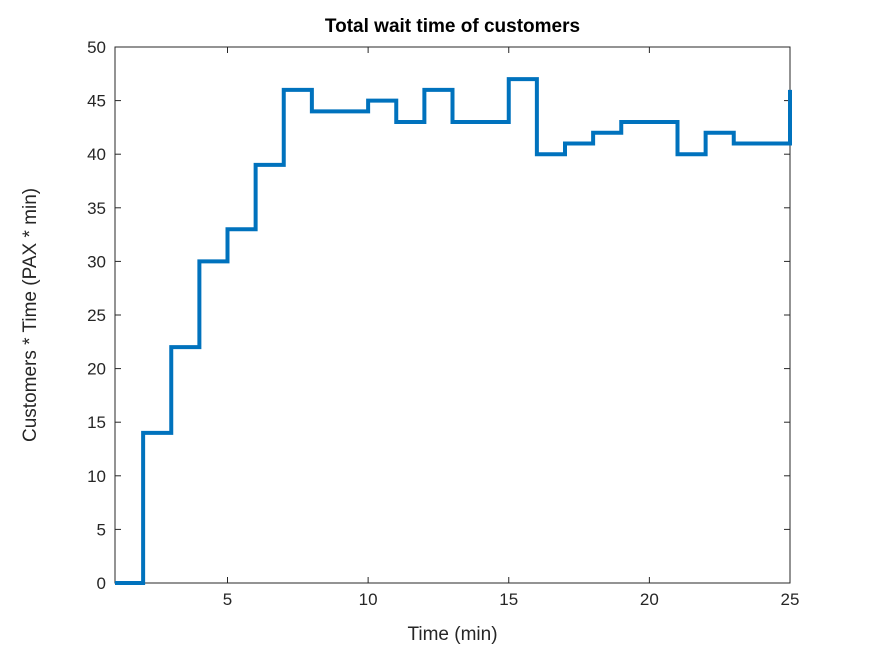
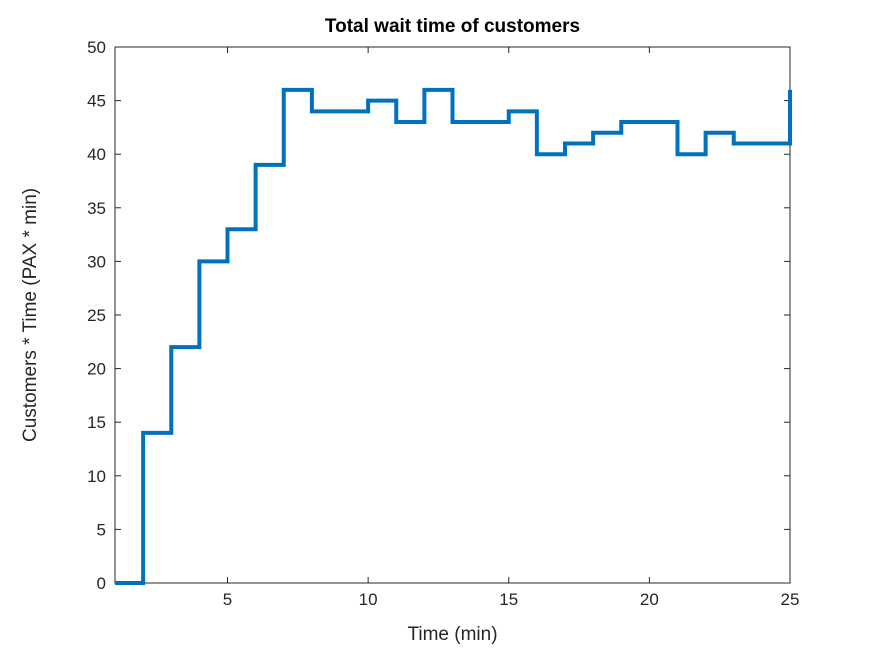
15: 47 -> 44
